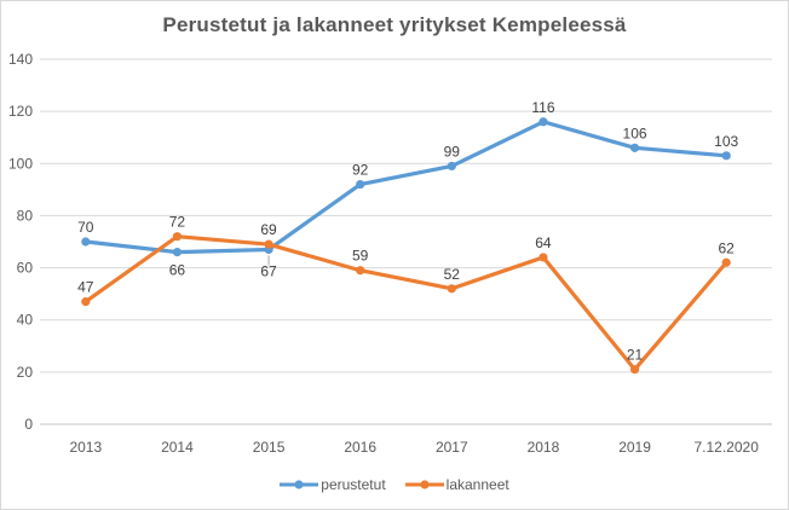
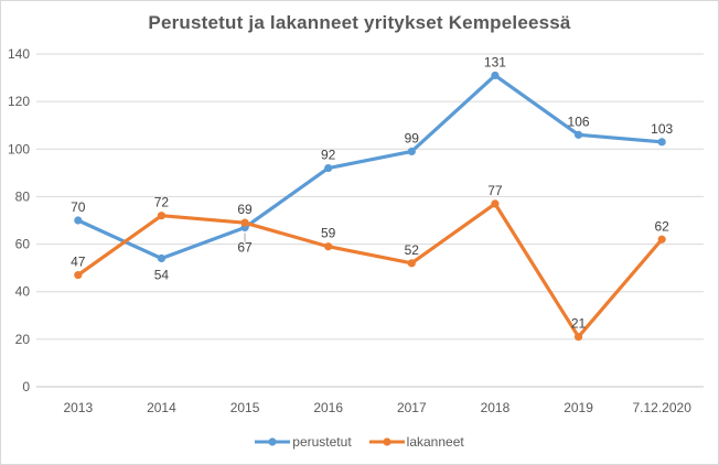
perustetut/2014: 66 -> 54
perustetut/2018: 116 -> 131
lakanneet/2018: 64 -> 77
